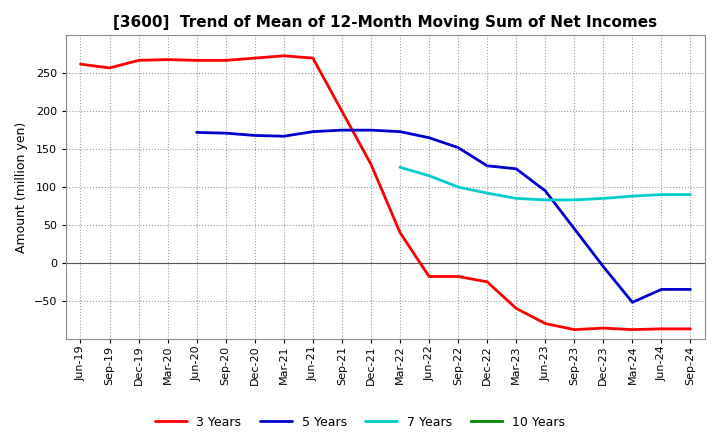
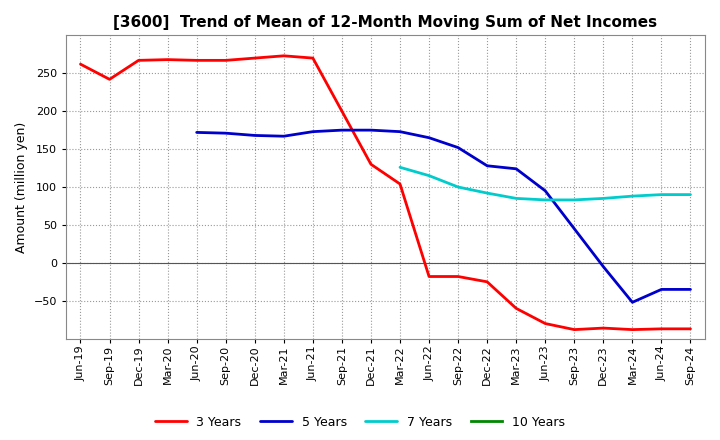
3 Years/Sep-19: 257 -> 242
3 Years/Mar-22: 40 -> 104
